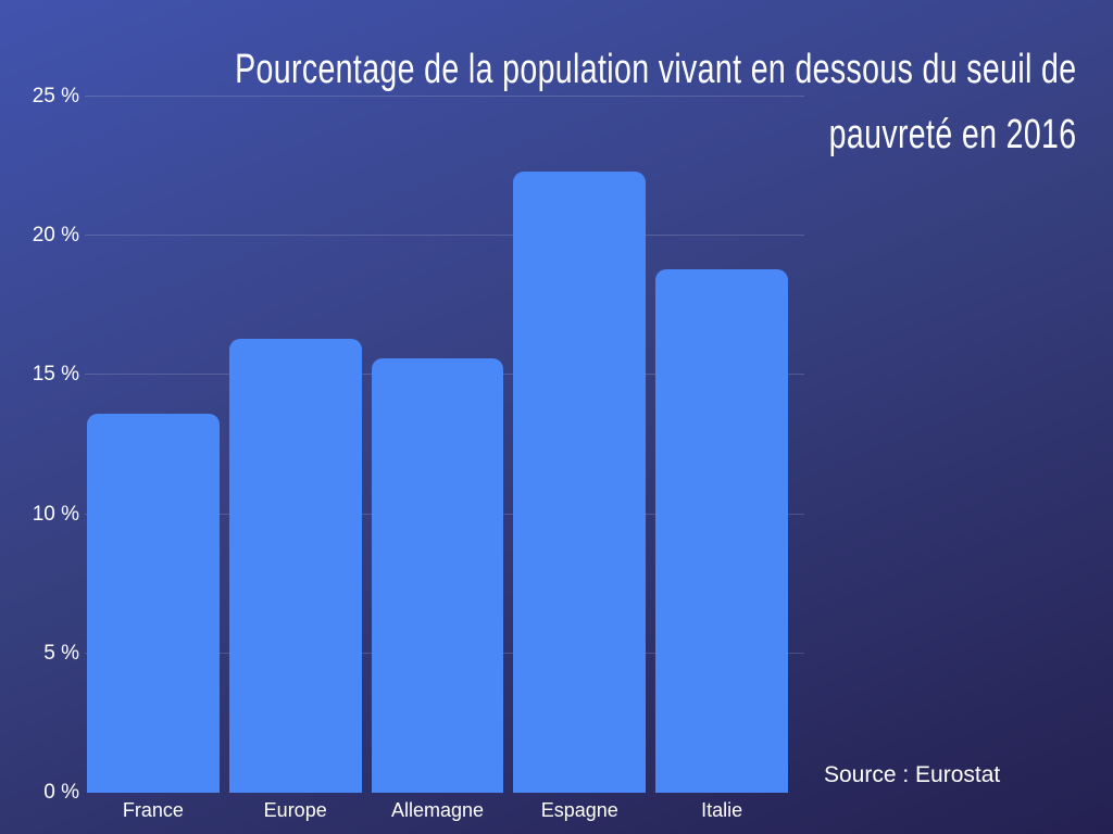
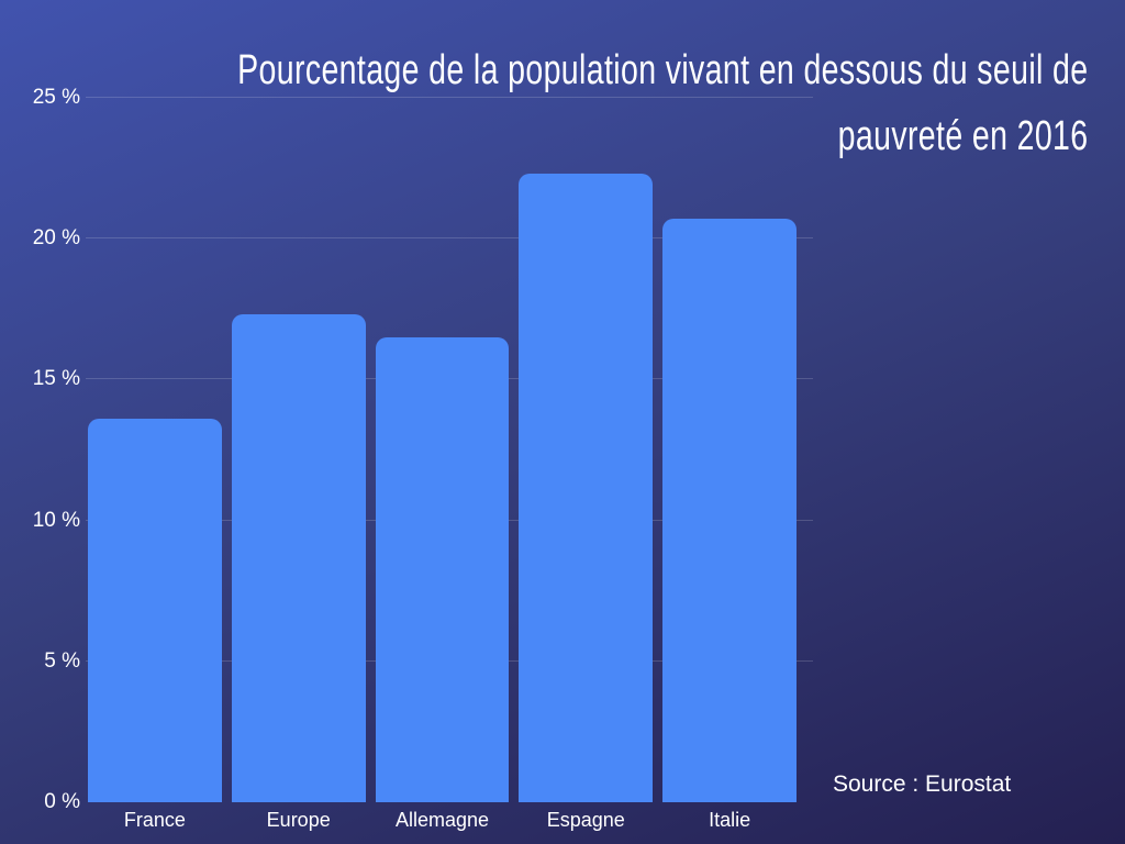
Europe: 16.3% -> 17.3%
Allemagne: 15.6% -> 16.5%
Italie: 18.8% -> 20.7%
